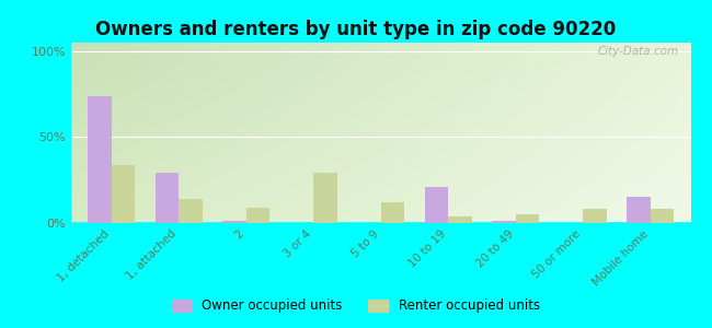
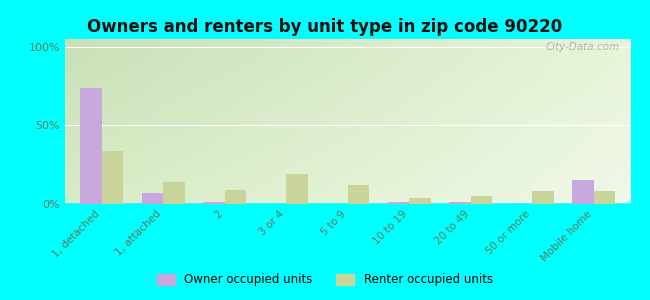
Owner occupied units/1, attached: 29% -> 7%
Renter occupied units/3 or 4: 29% -> 19%
Owner occupied units/10 to 19: 21% -> 1%
